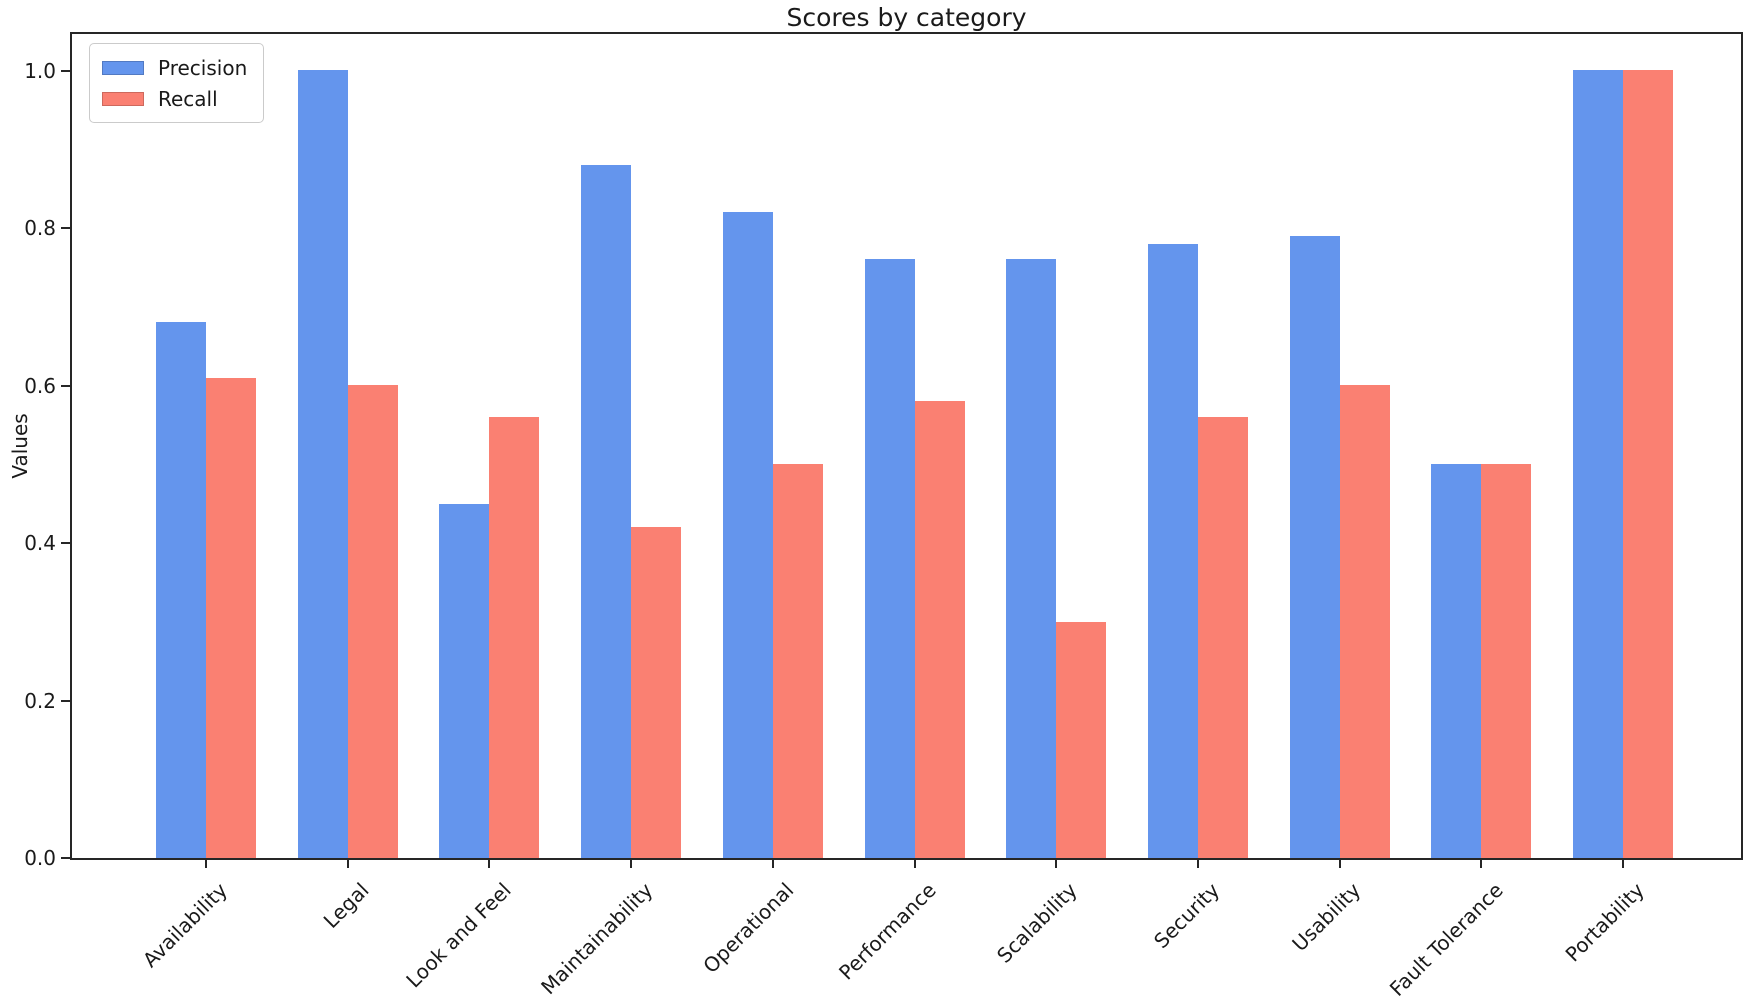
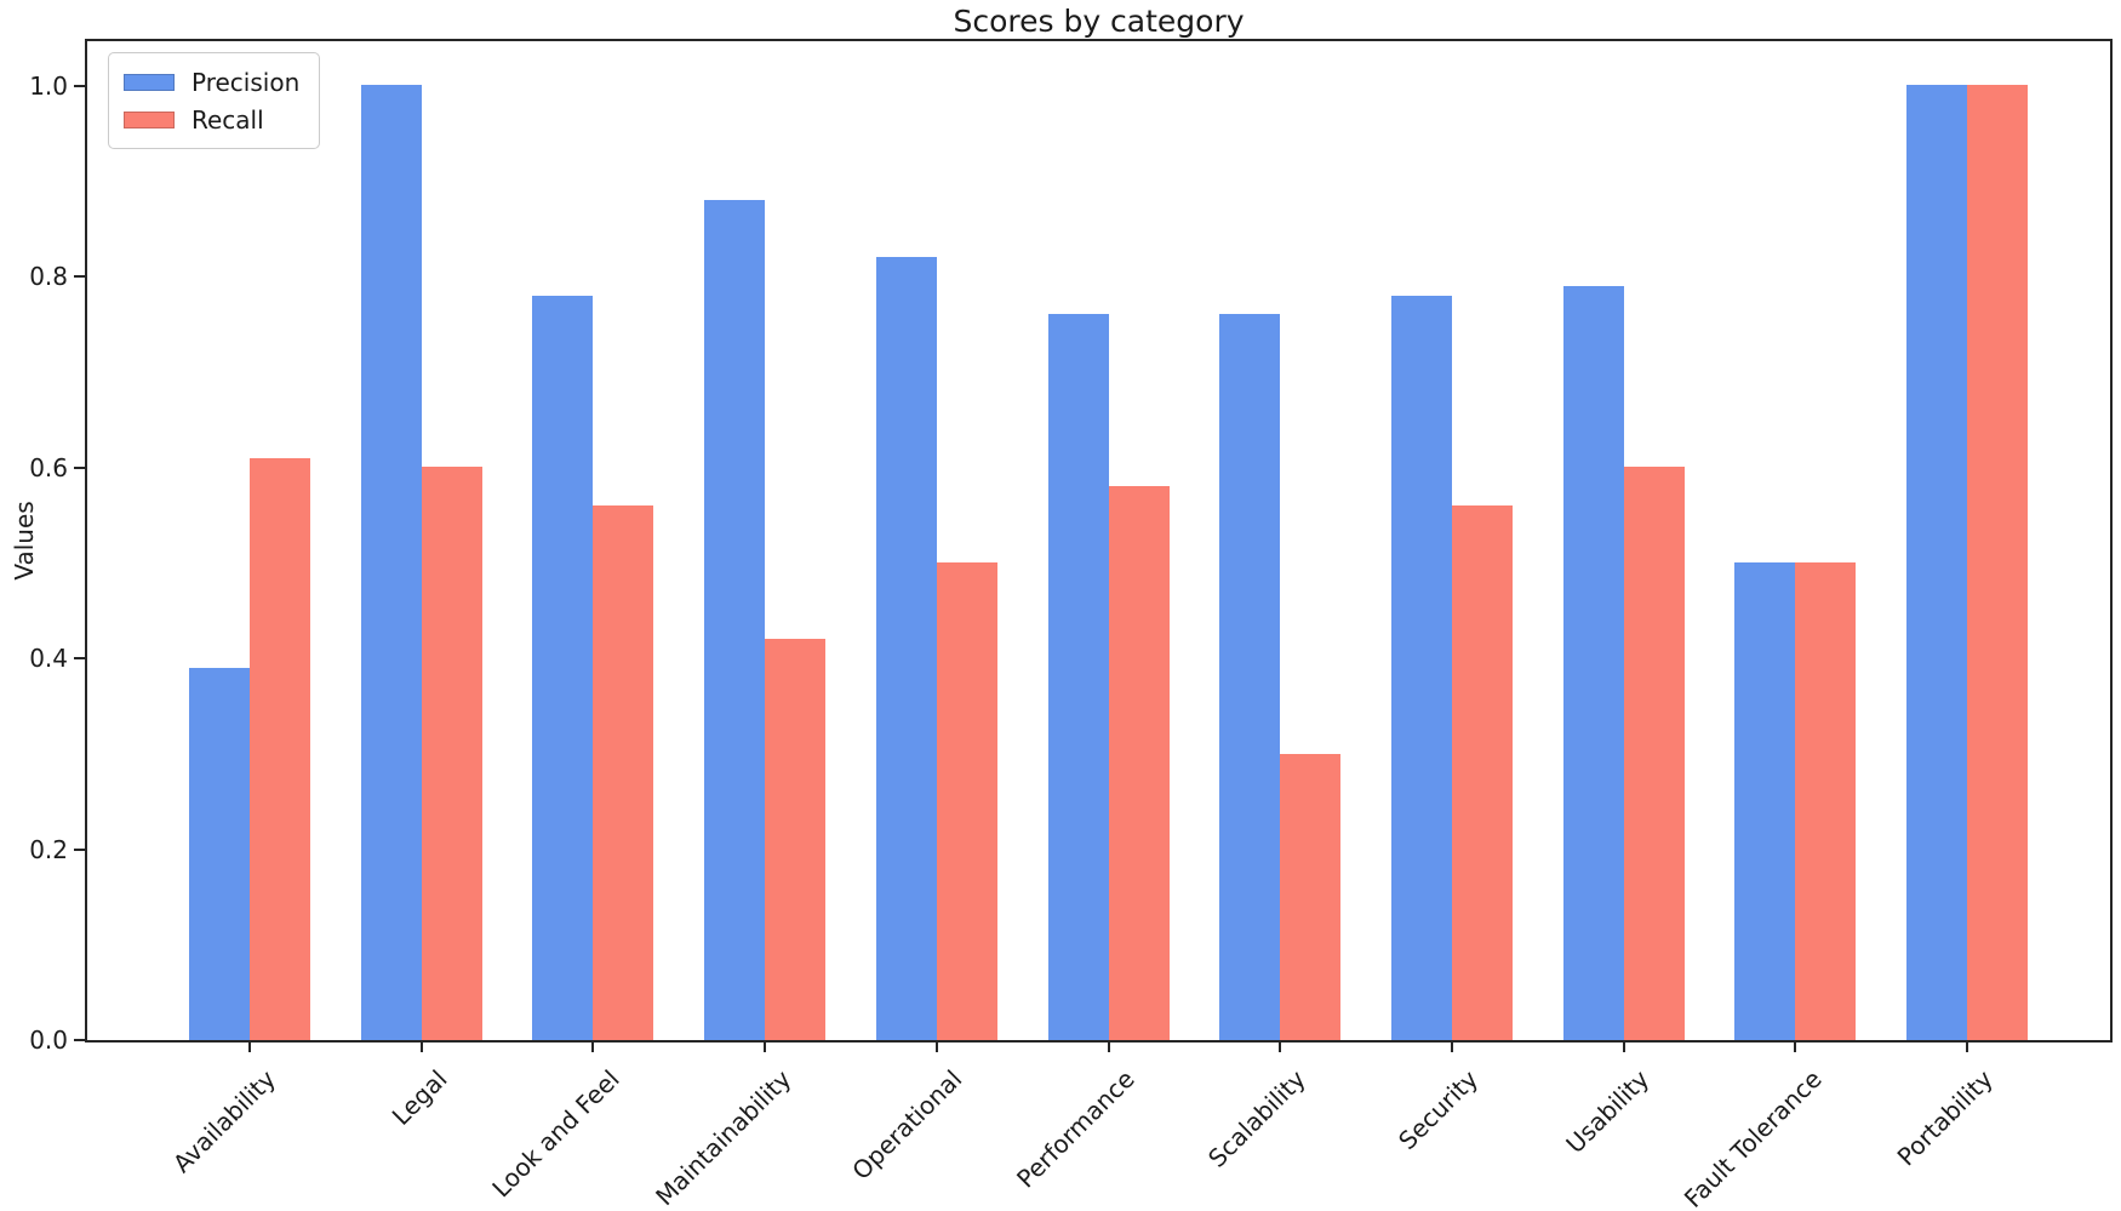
Precision/Availability: 0.68 -> 0.39
Precision/Look and Feel: 0.45 -> 0.78
